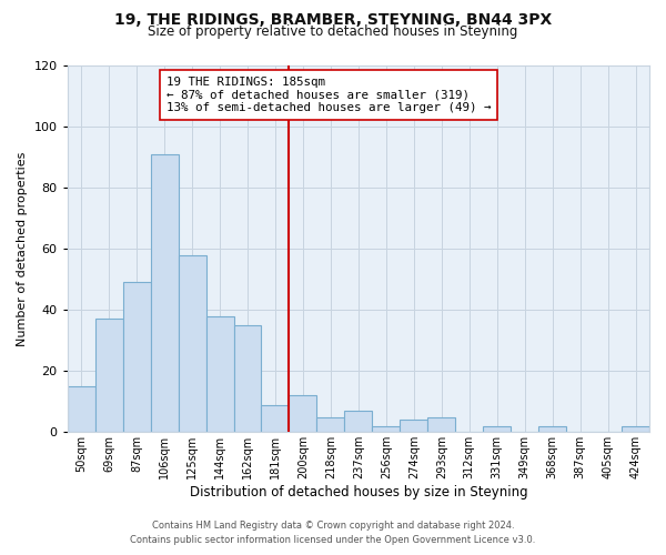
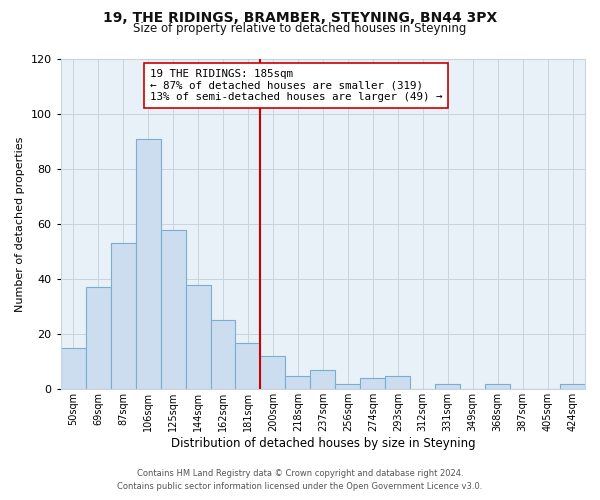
87sqm: 49 -> 53
162sqm: 35 -> 25
181sqm: 9 -> 17
